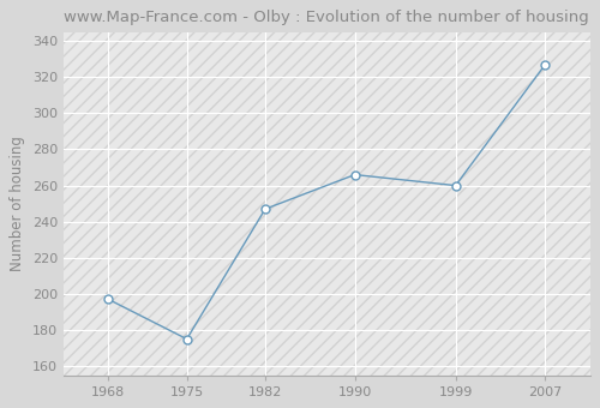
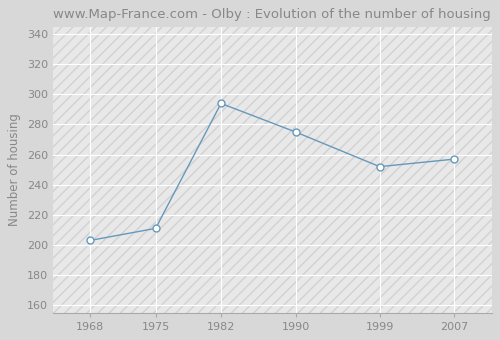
1968: 197 -> 203
1975: 175 -> 211
1982: 247 -> 294
1990: 266 -> 275
1999: 260 -> 252
2007: 327 -> 257
